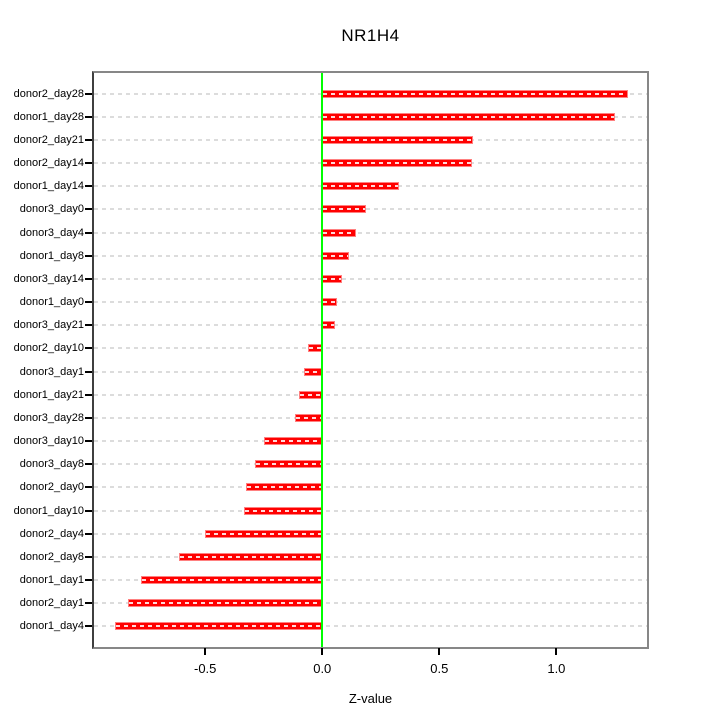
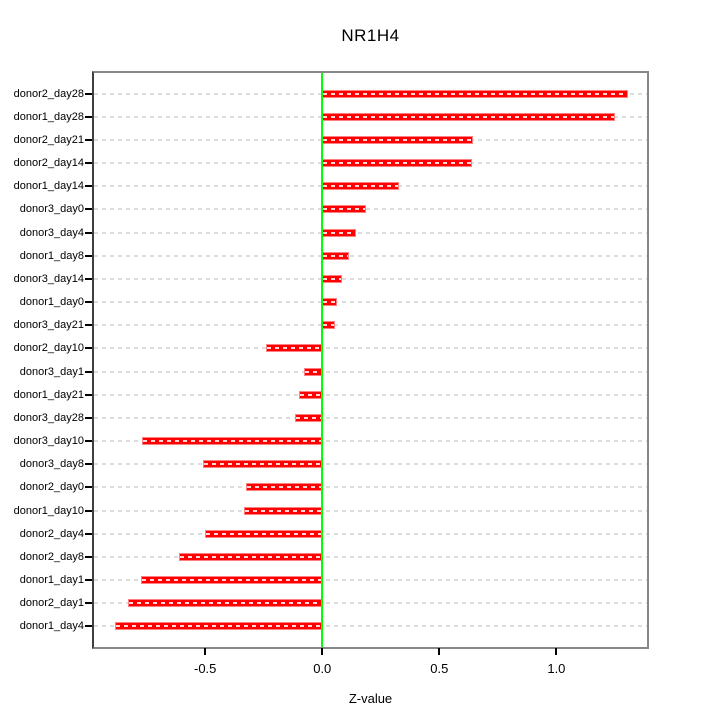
donor2_day10: -0.06 -> -0.24
donor3_day10: -0.25 -> -0.77
donor3_day8: -0.29 -> -0.51
